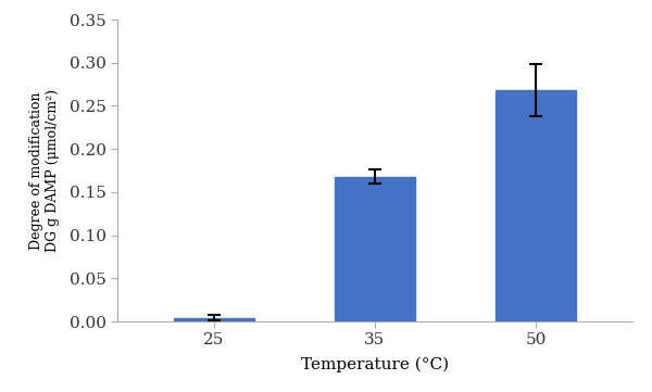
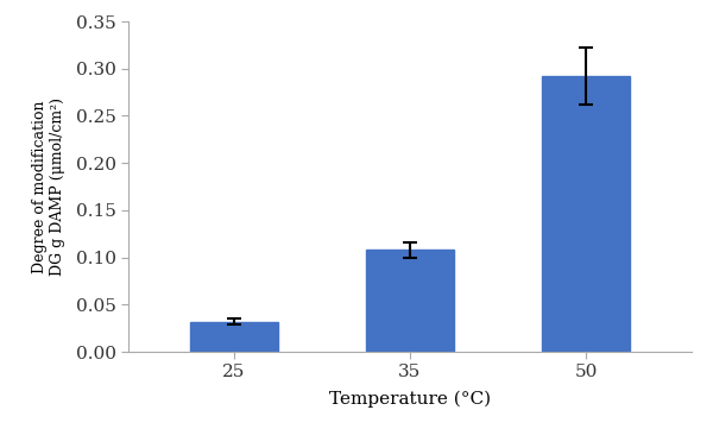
25: 0.004 -> 0.032
35: 0.168 -> 0.108
50: 0.268 -> 0.292
